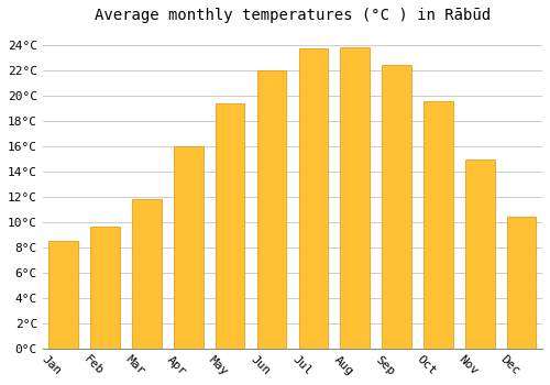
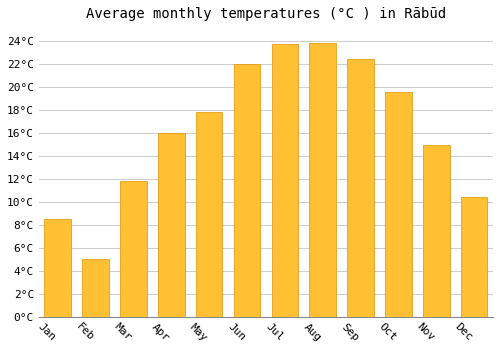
Feb: 9.6°C -> 5.0°C
May: 19.4°C -> 17.8°C
